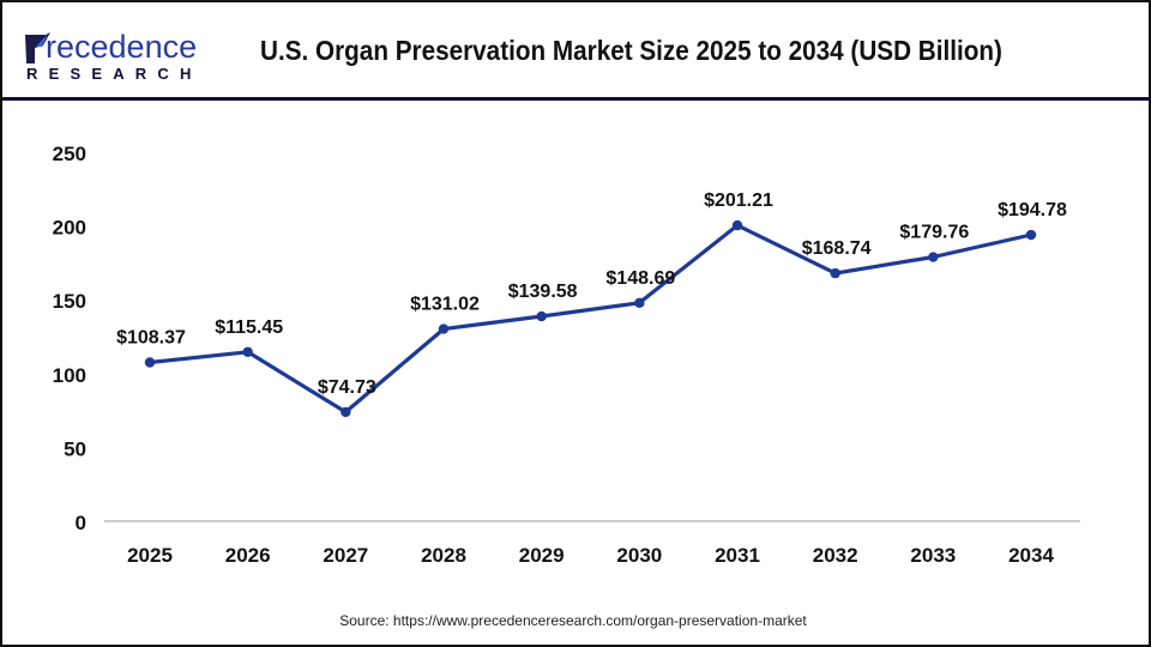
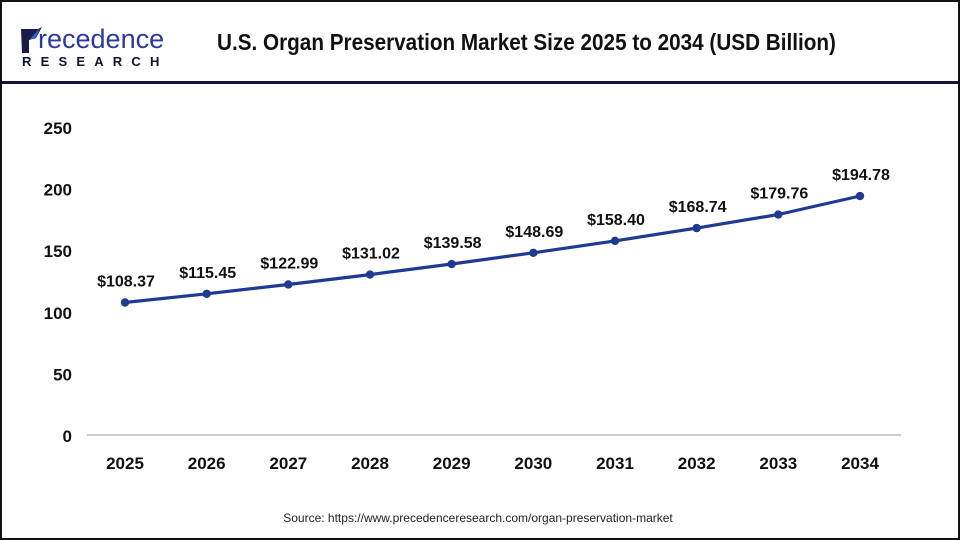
2027: $74.73 -> $122.99
2031: $201.21 -> $158.40
